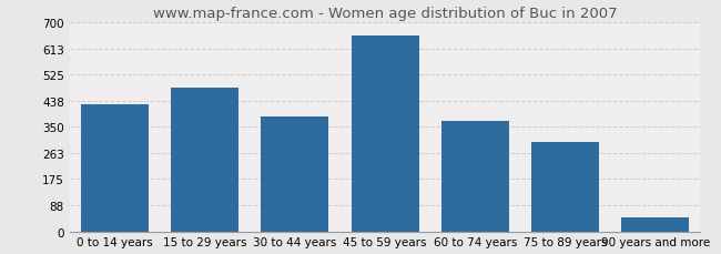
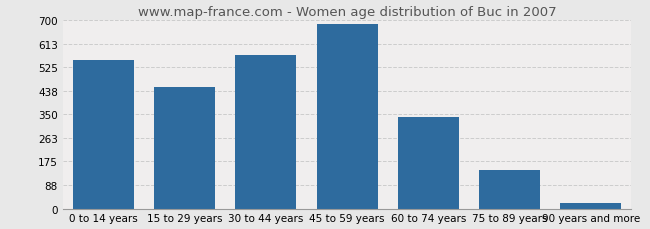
0 to 14 years: 425 -> 551
15 to 29 years: 480 -> 453
30 to 44 years: 385 -> 570
45 to 59 years: 655 -> 687
60 to 74 years: 370 -> 342
75 to 89 years: 300 -> 143
90 years and more: 45 -> 20
